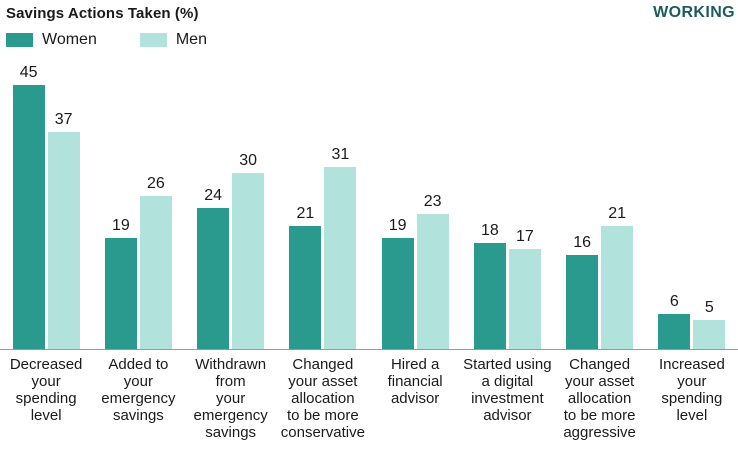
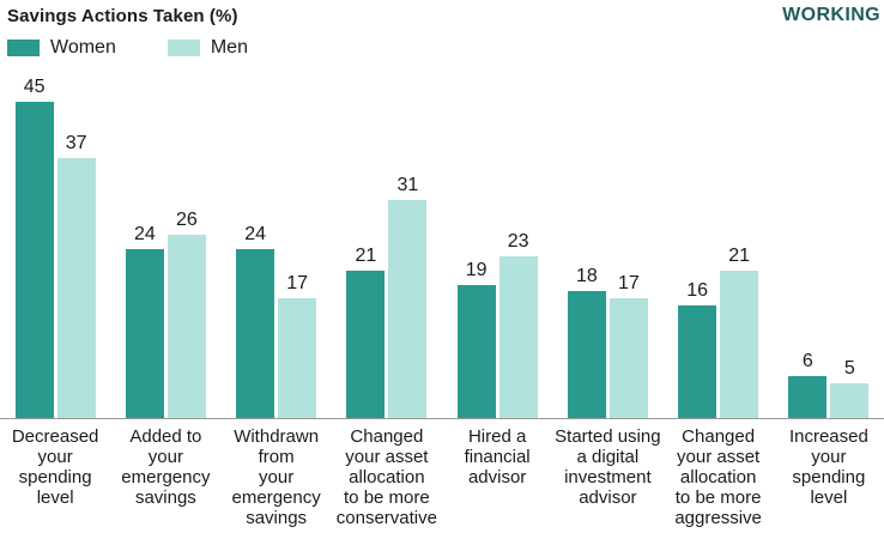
Women/Added to your emergency savings: 19 -> 24
Men/Withdrawn from your emergency savings: 30 -> 17
